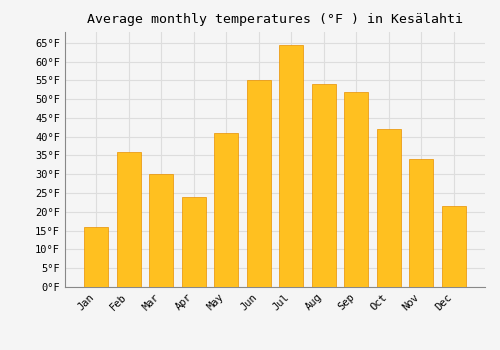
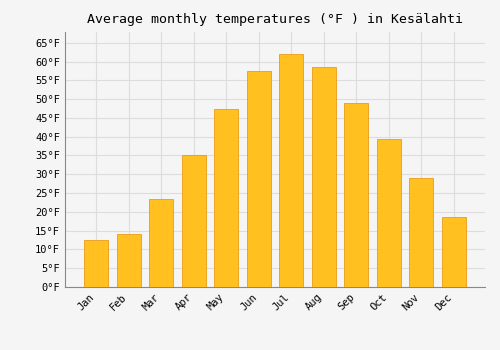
Jan: 16.0°F -> 12.5°F
Feb: 36.0°F -> 14.0°F
Mar: 30.0°F -> 23.5°F
Apr: 24.0°F -> 35.0°F
May: 41.0°F -> 47.5°F
Jun: 55.0°F -> 57.5°F
Jul: 64.5°F -> 62.0°F
Aug: 54.0°F -> 58.5°F
Sep: 52.0°F -> 49.0°F
Oct: 42.0°F -> 39.5°F
Nov: 34.0°F -> 29.0°F
Dec: 21.5°F -> 18.5°F
